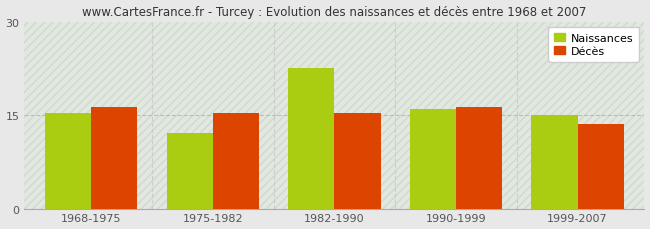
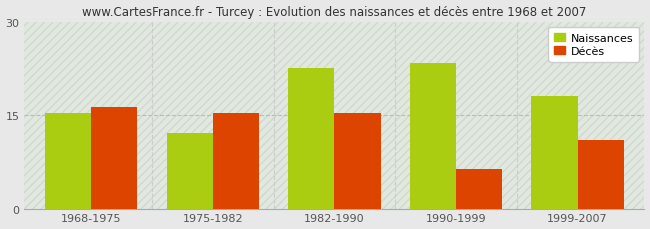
Naissances/1990-1999: 16.0 -> 23.4
Décès/1990-1999: 16.3 -> 6.4
Naissances/1999-2007: 15.0 -> 18.0
Décès/1999-2007: 13.5 -> 11.0
